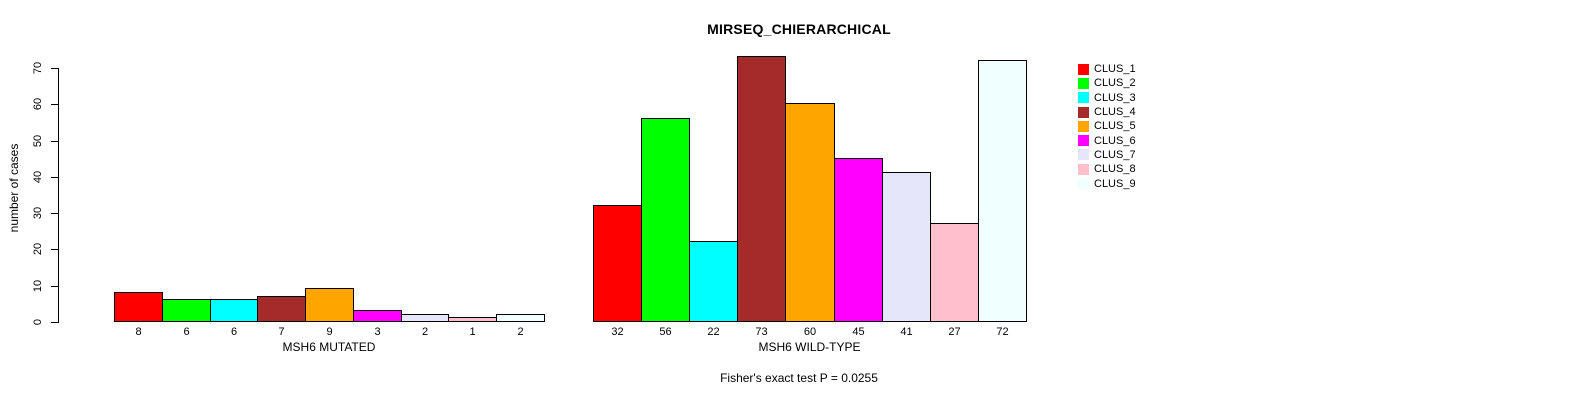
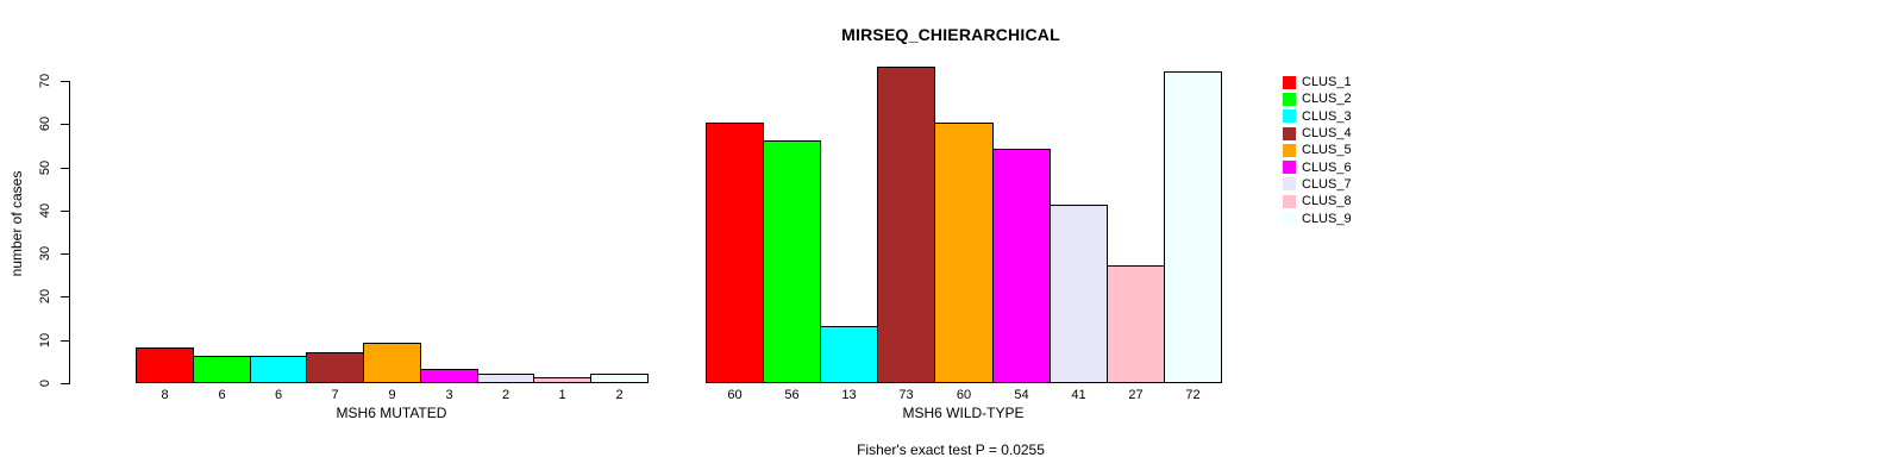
CLUS_1/MSH6 WILD-TYPE: 32 -> 60
CLUS_3/MSH6 WILD-TYPE: 22 -> 13
CLUS_6/MSH6 WILD-TYPE: 45 -> 54
